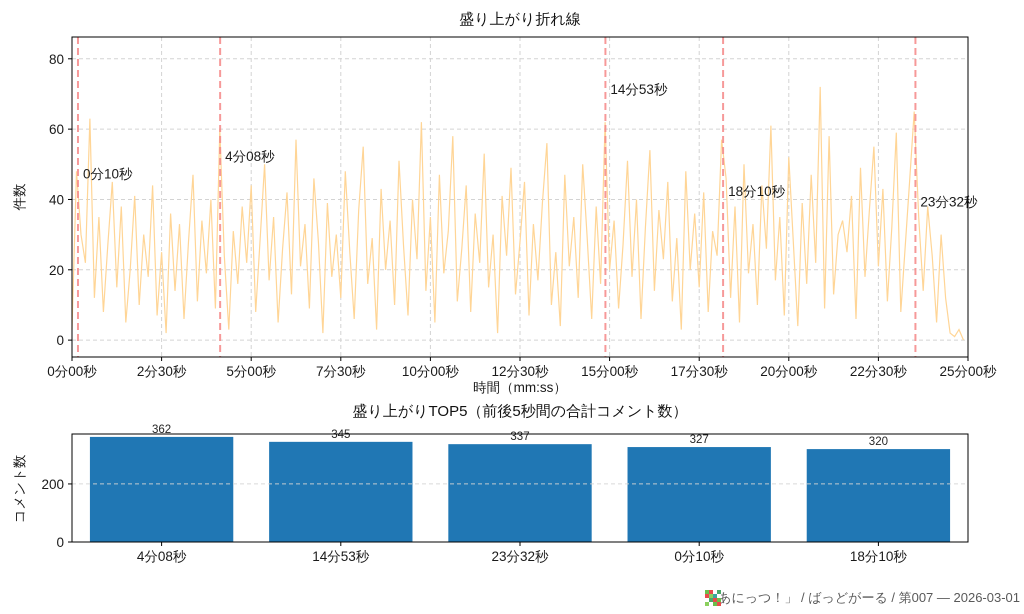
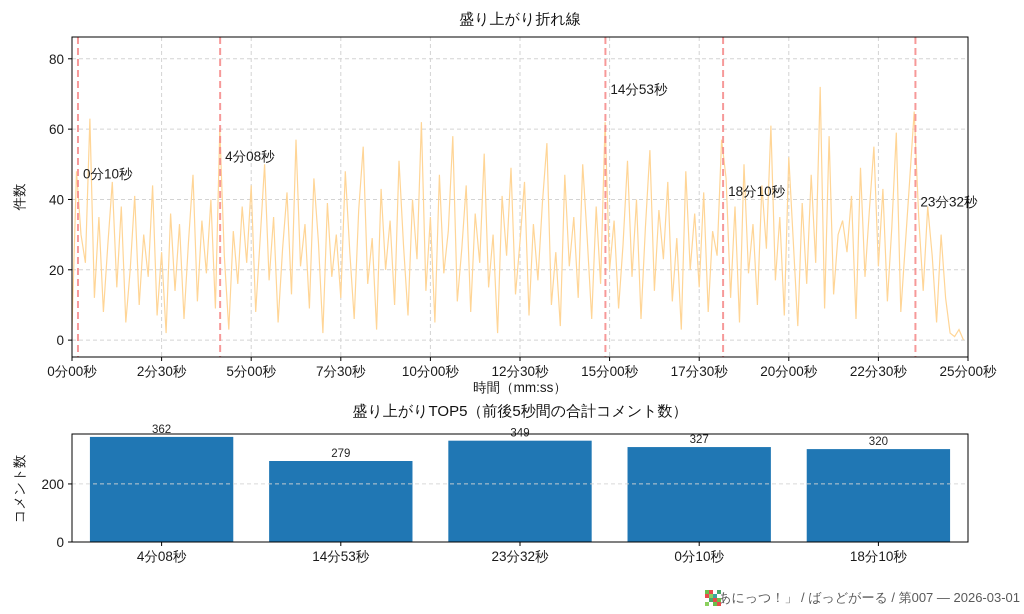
盛り上がりTOP5（前後5秒間の合計コメント数）/14分53秒: 345 -> 279
盛り上がりTOP5（前後5秒間の合計コメント数）/23分32秒: 337 -> 349
